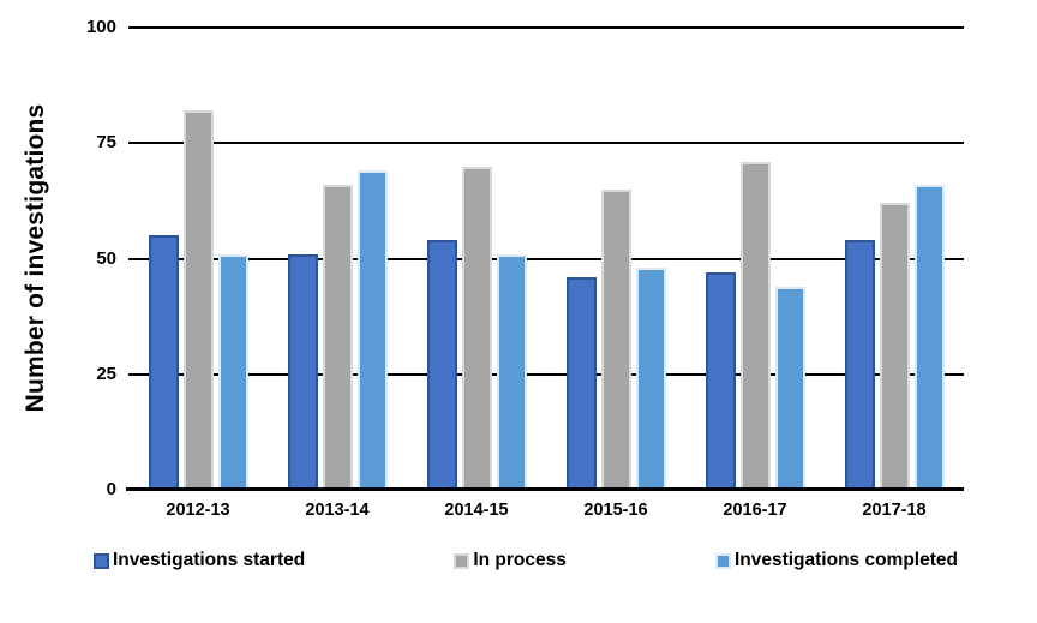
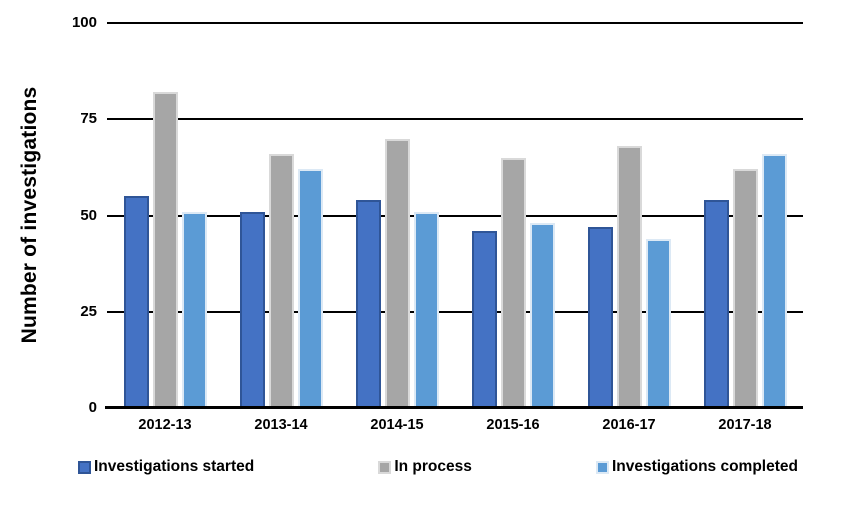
Investigations completed/2013-14: 69 -> 62
In process/2016-17: 71 -> 68
